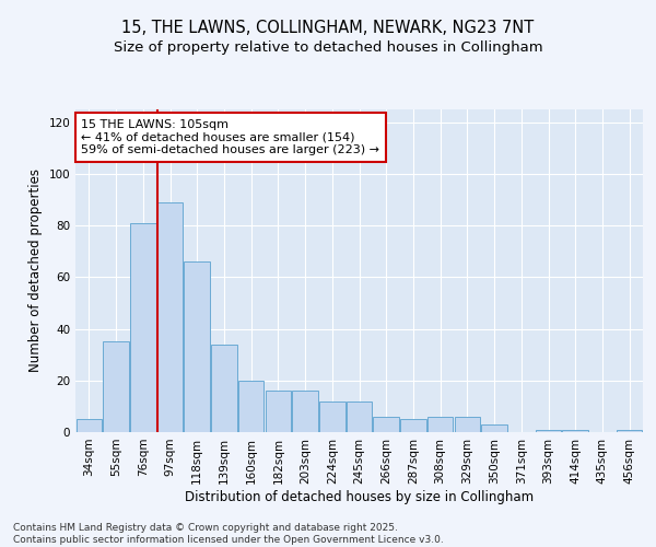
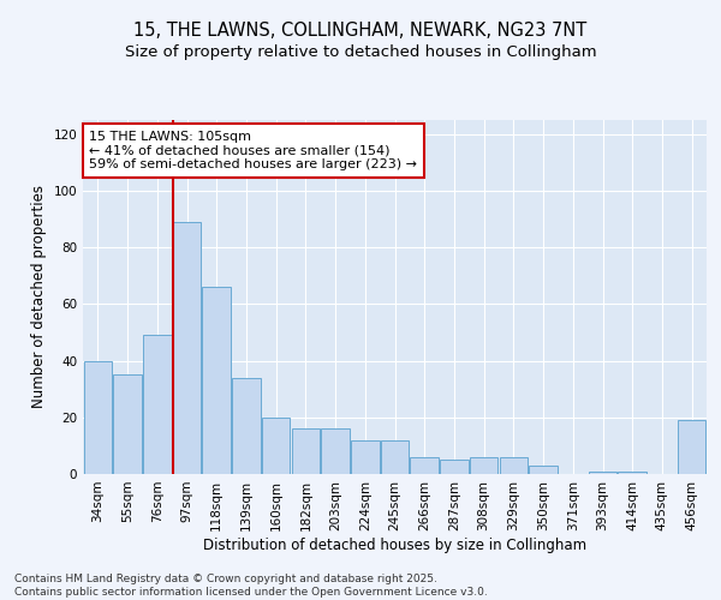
34sqm: 5 -> 40
76sqm: 81 -> 49
456sqm: 1 -> 19
